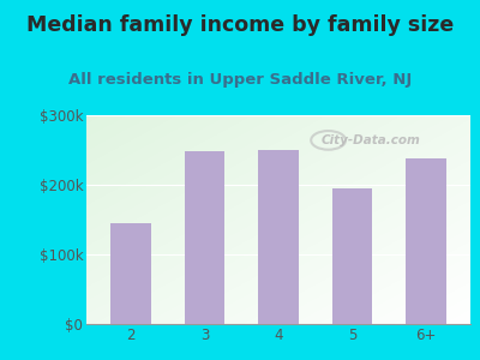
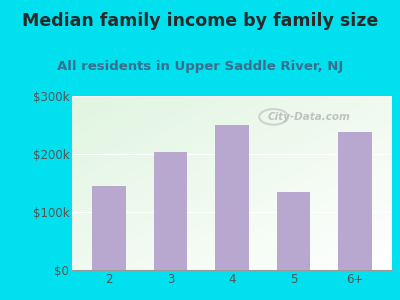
3: $248k -> $204k
5: $195k -> $134k
